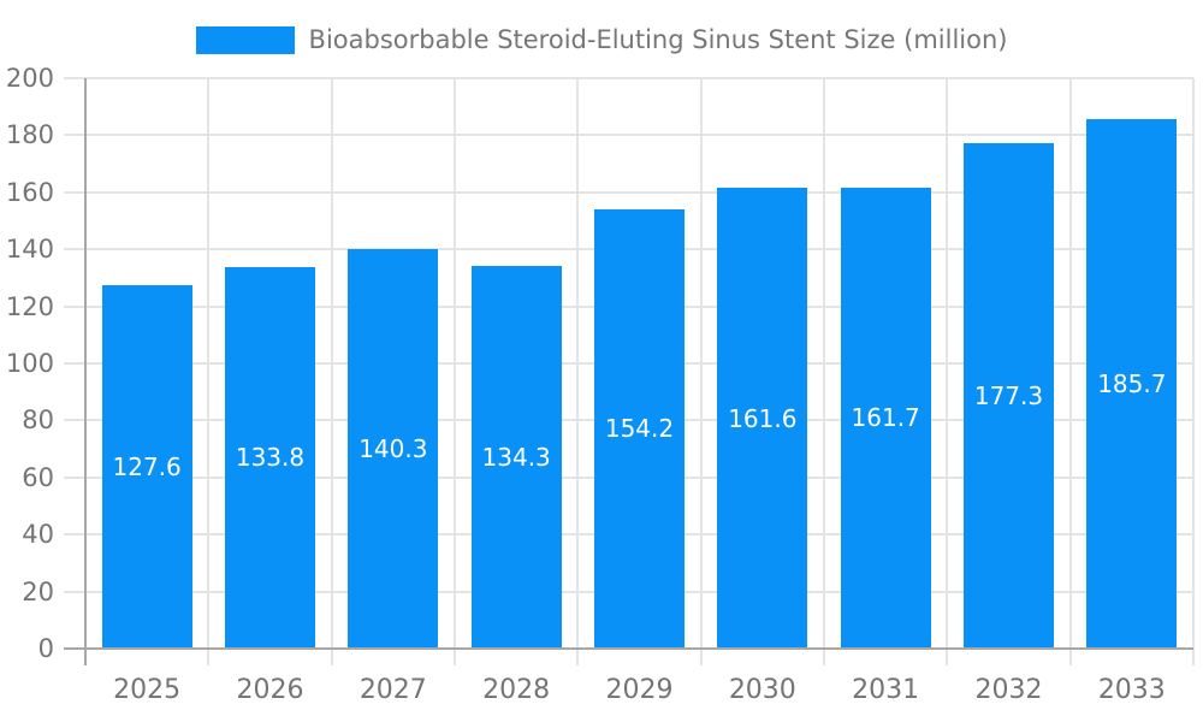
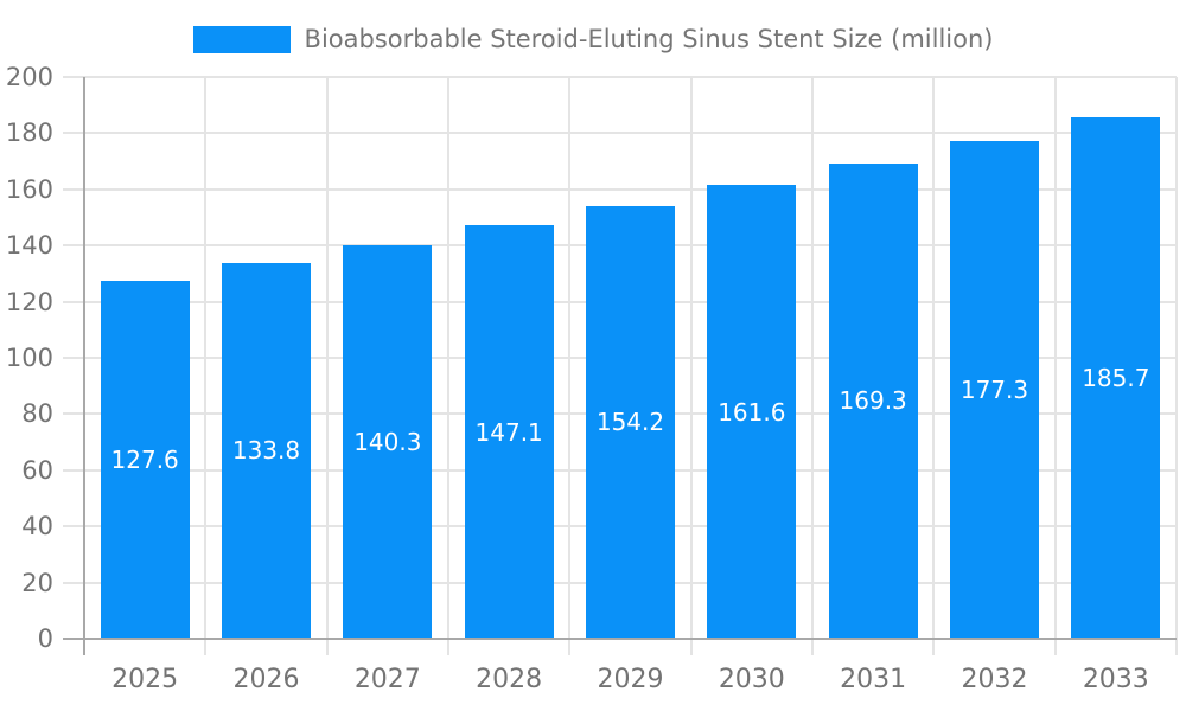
2028: 134.3 -> 147.1
2031: 161.7 -> 169.3
